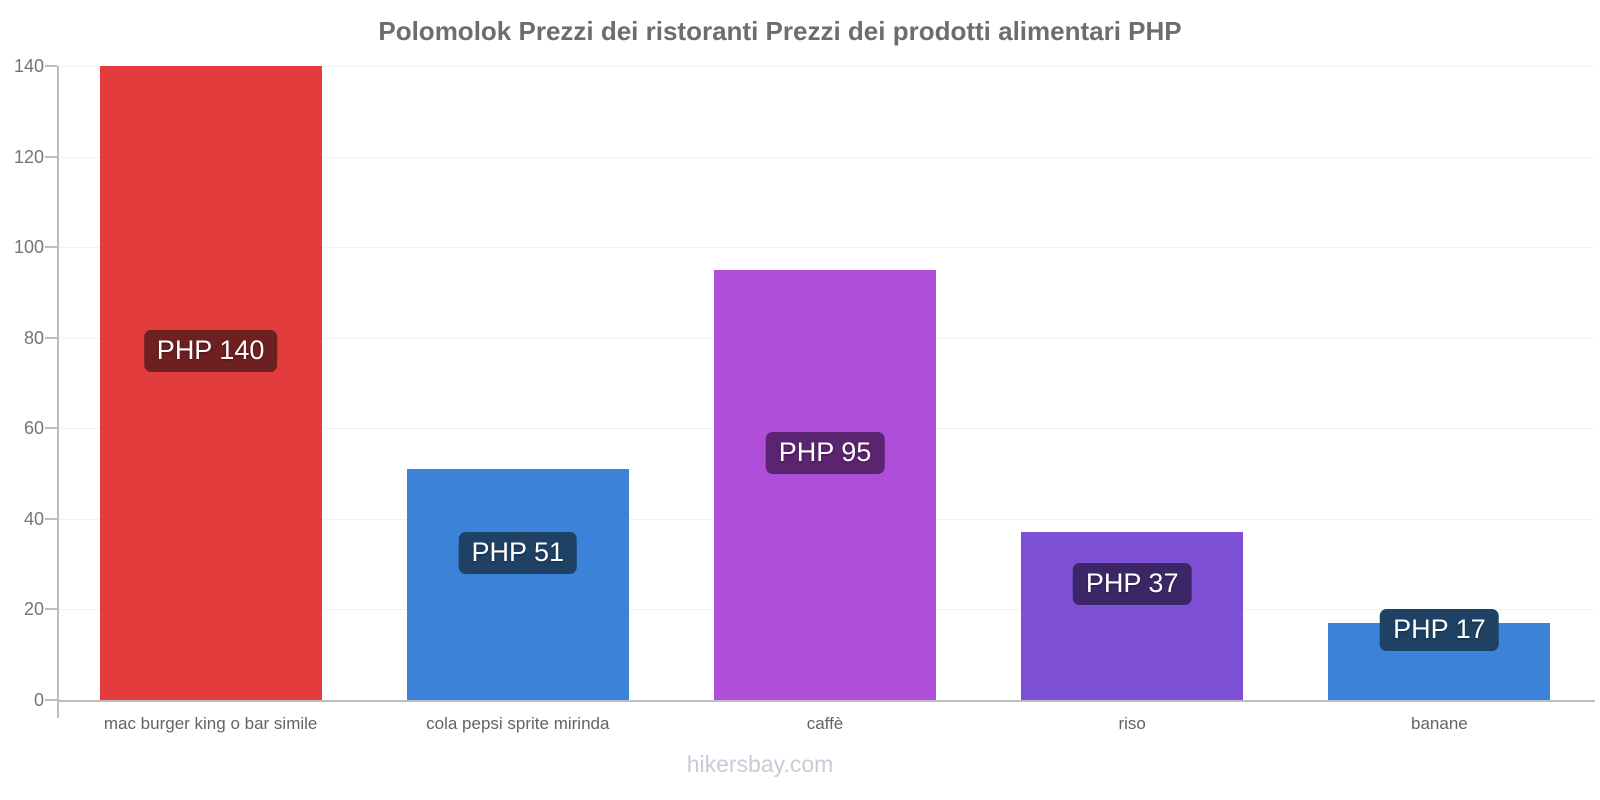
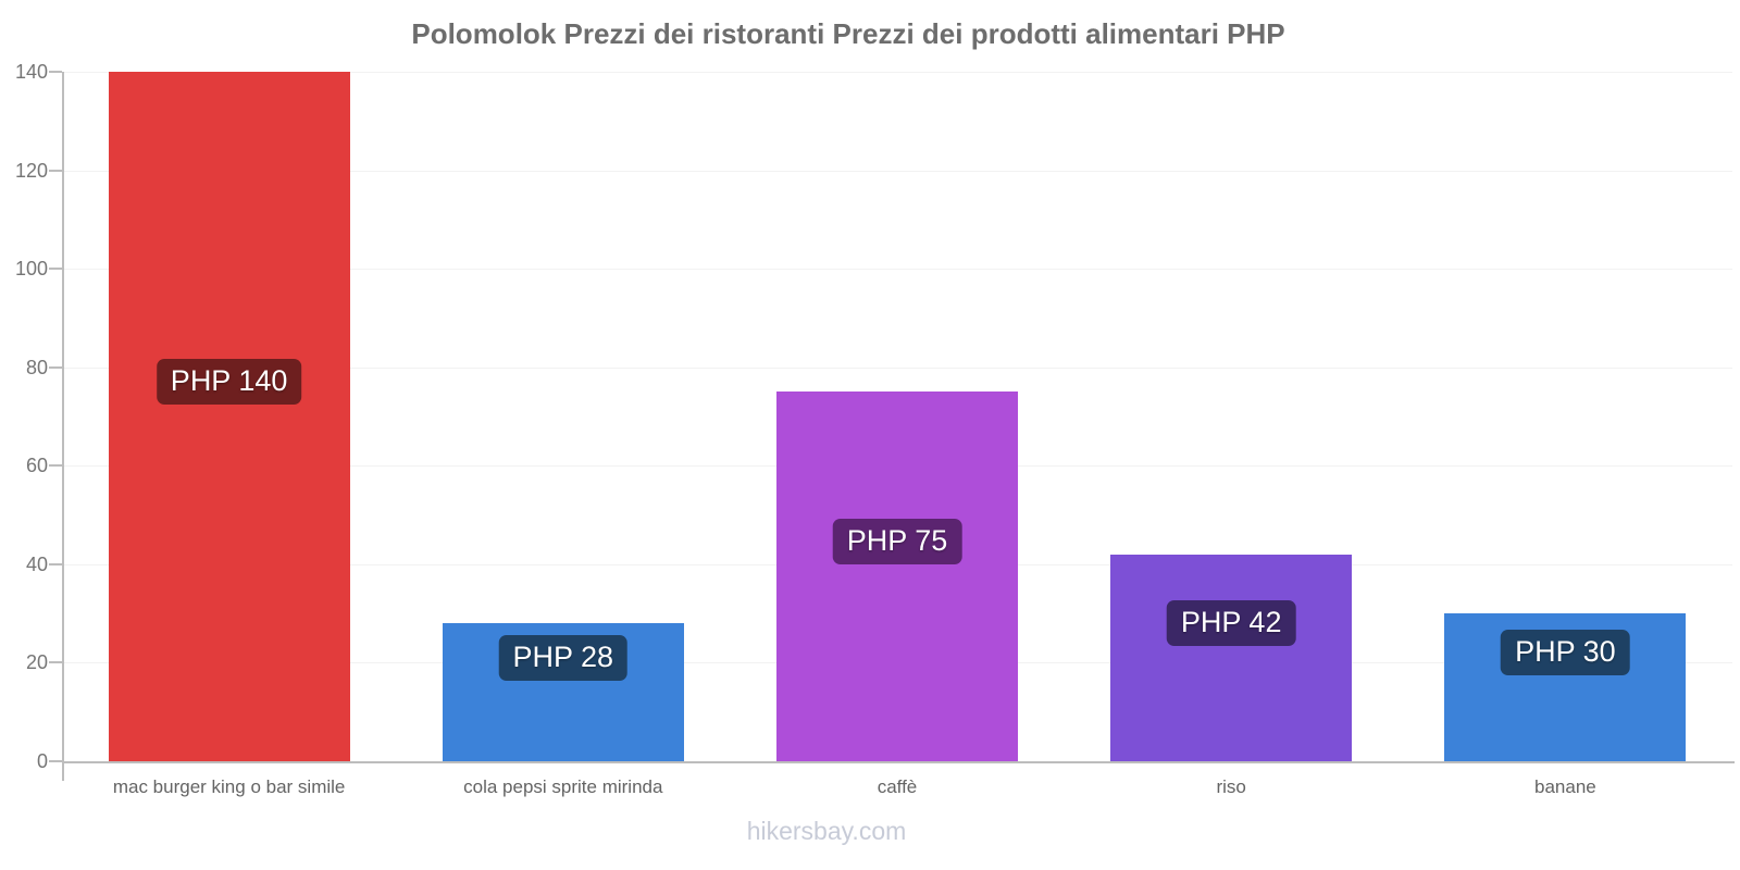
cola pepsi sprite mirinda: 51 -> 28
caffè: 95 -> 75
riso: 37 -> 42
banane: 17 -> 30
